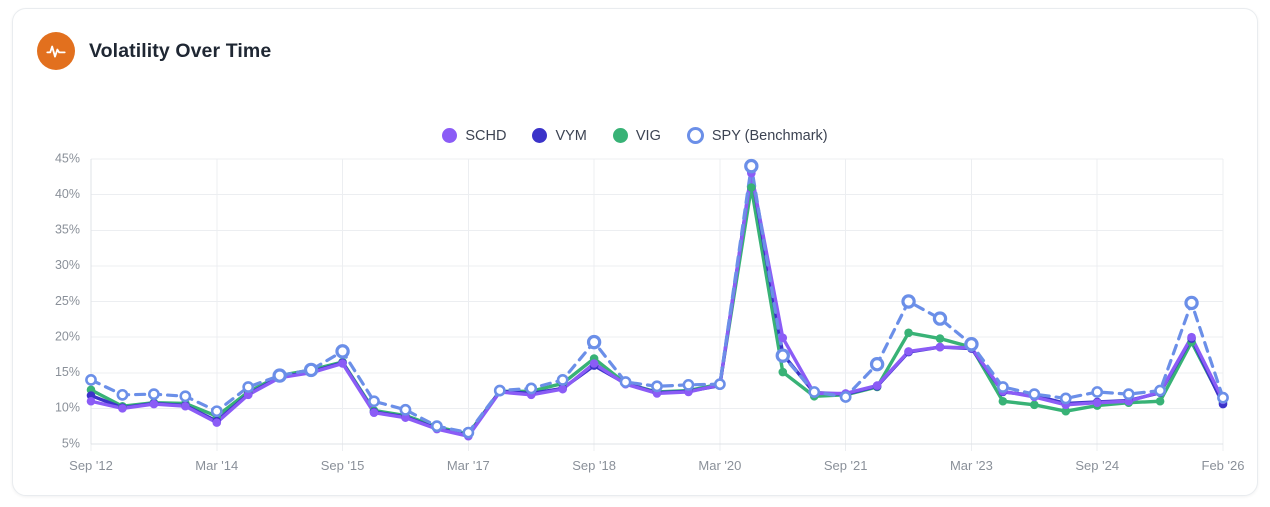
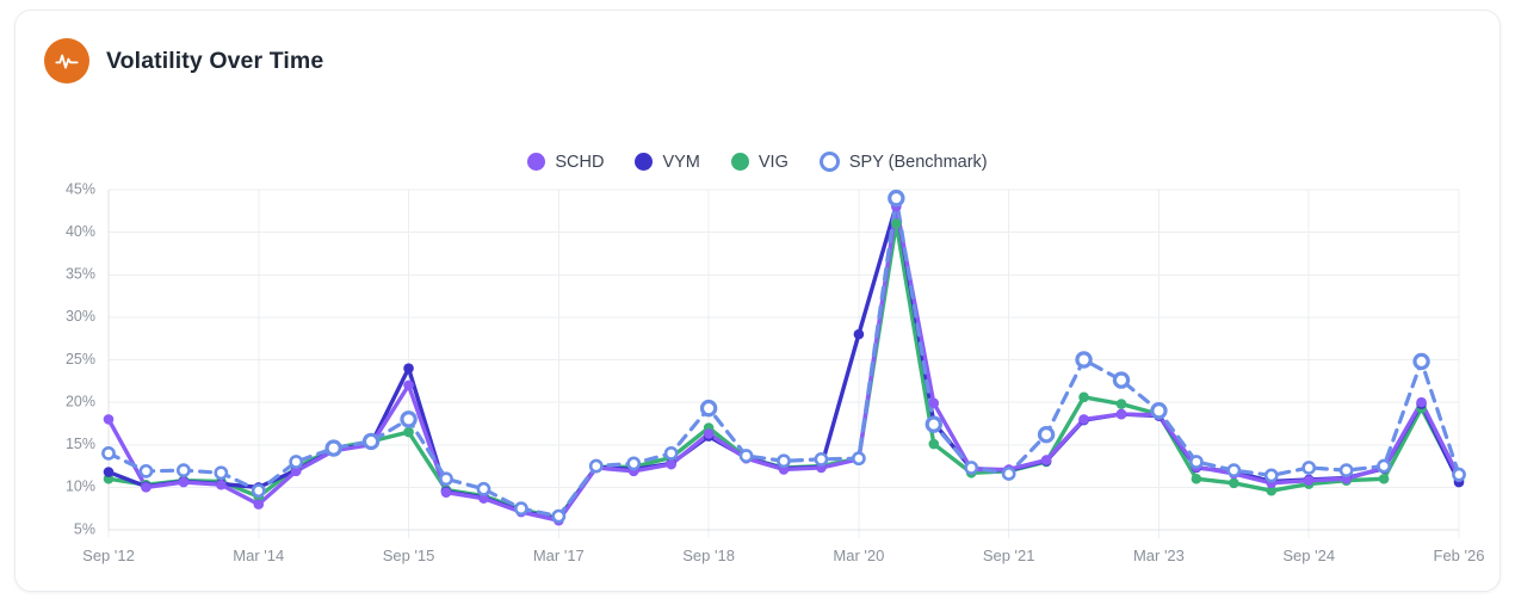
SCHD/Sep '12: 11% -> 18%
VIG/Sep '12: 13% -> 11%
VYM/Mar '14: 8% -> 10%
SCHD/Sep '15: 16% -> 22%
VYM/Sep '15: 16% -> 24%
VYM/Mar '20: 13% -> 28%
